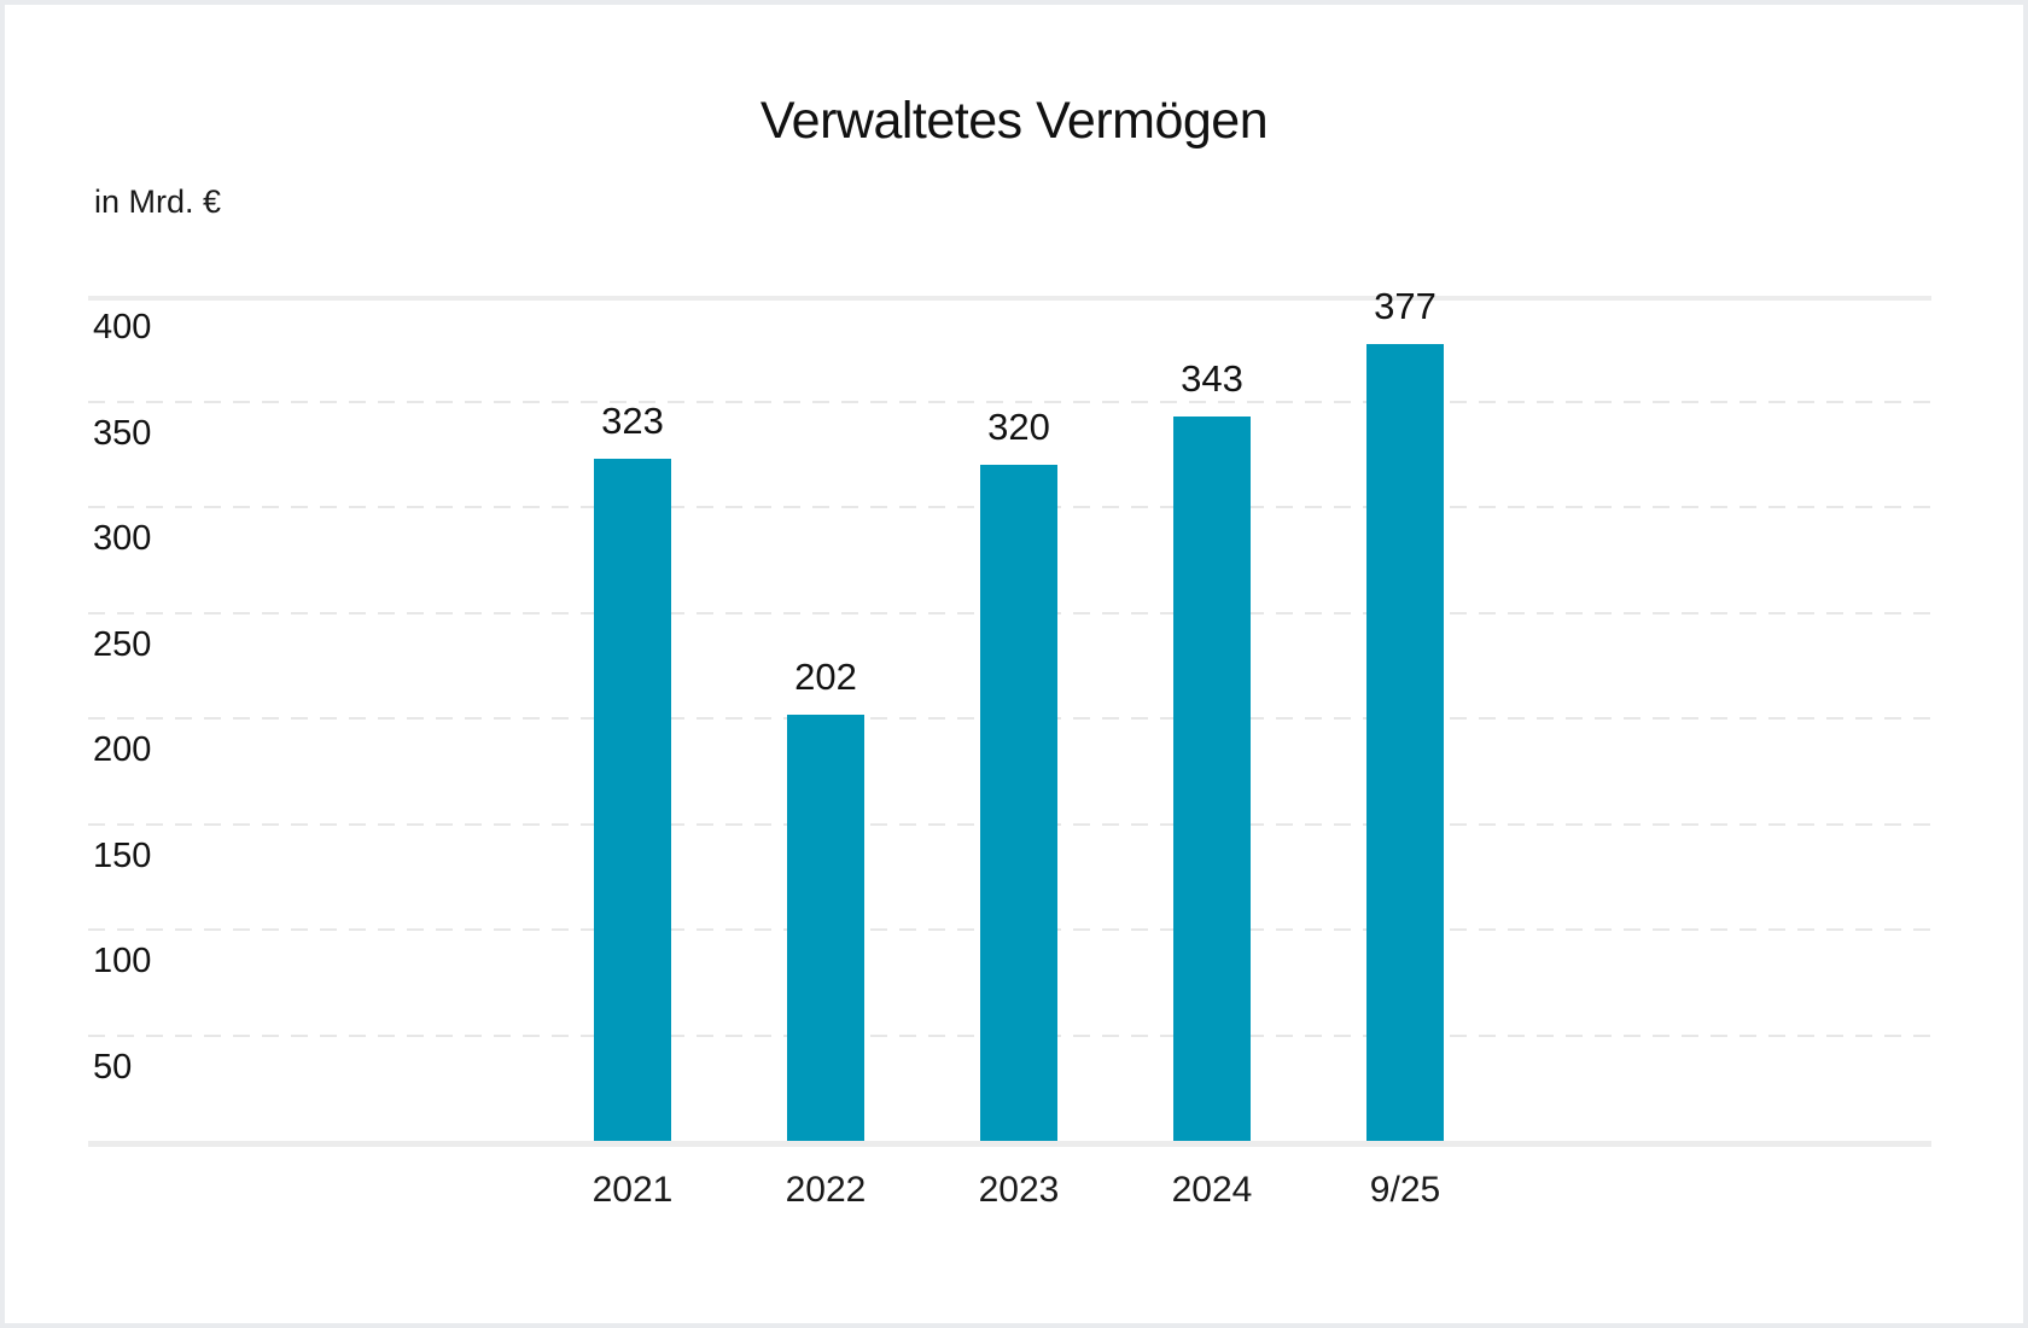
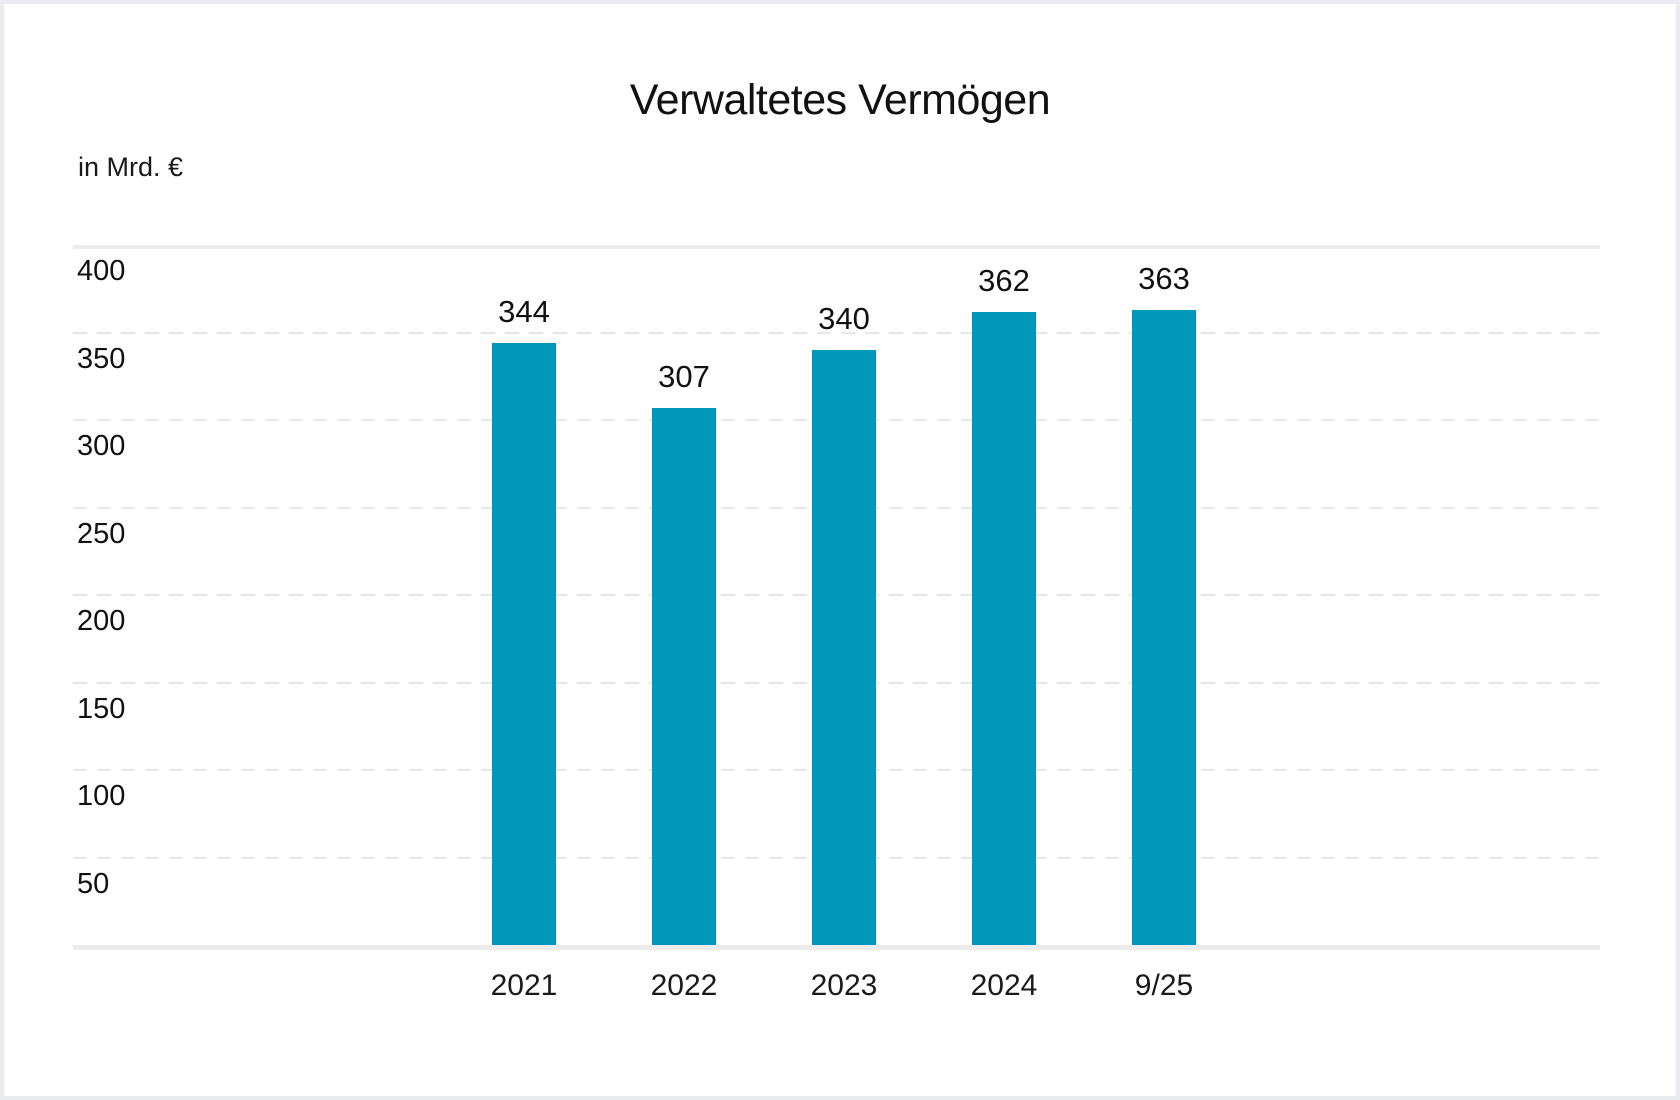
2021: 323 -> 344
2022: 202 -> 307
2023: 320 -> 340
2024: 343 -> 362
9/25: 377 -> 363
